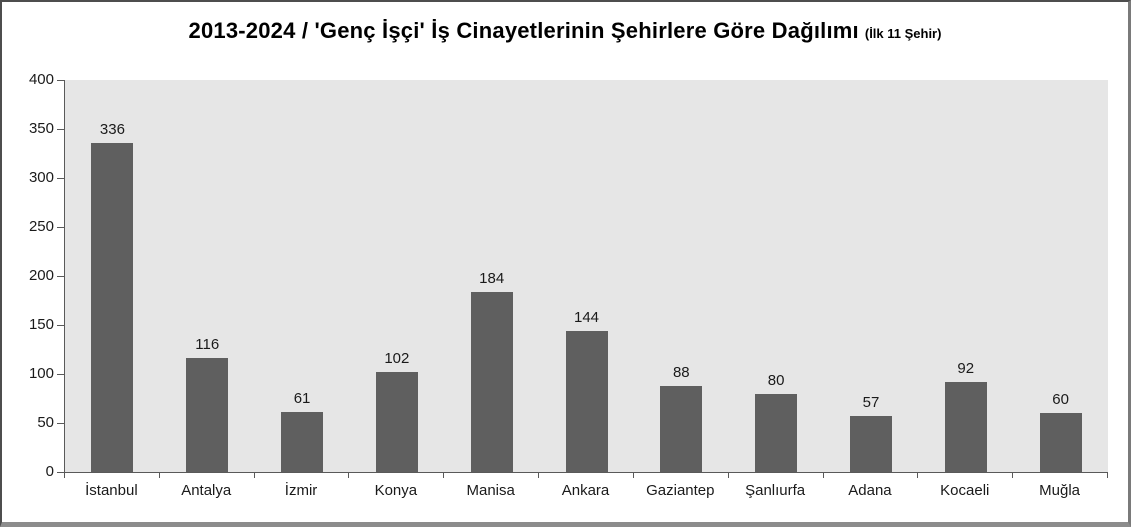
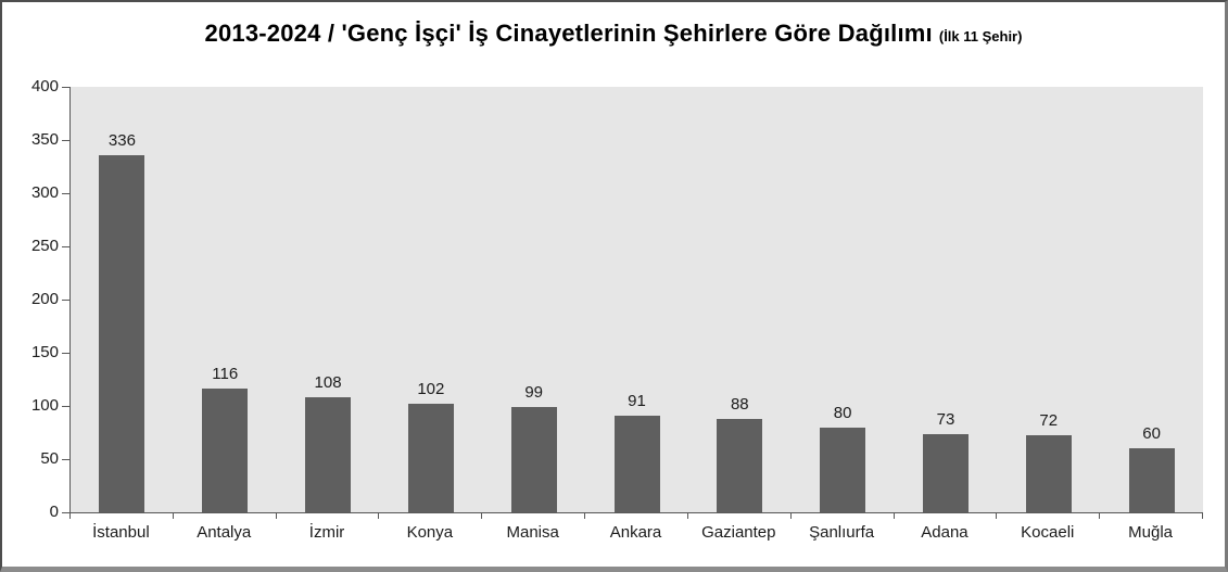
İzmir: 61 -> 108
Manisa: 184 -> 99
Ankara: 144 -> 91
Adana: 57 -> 73
Kocaeli: 92 -> 72
